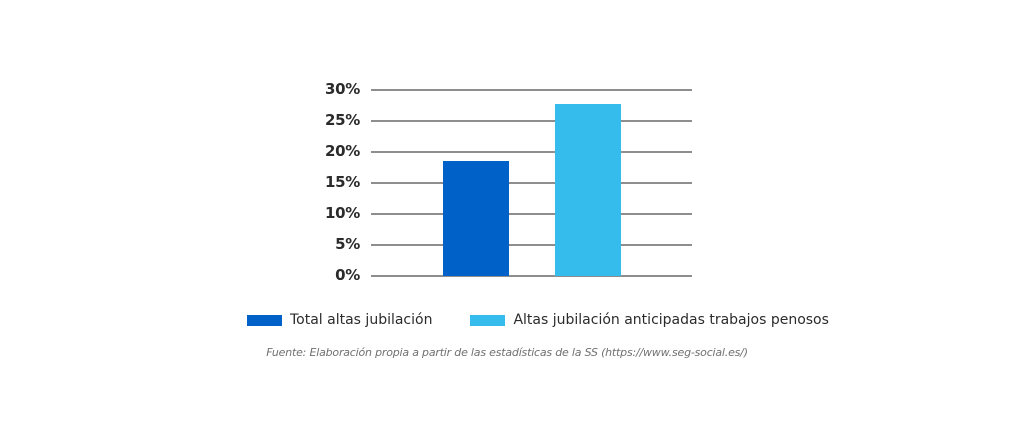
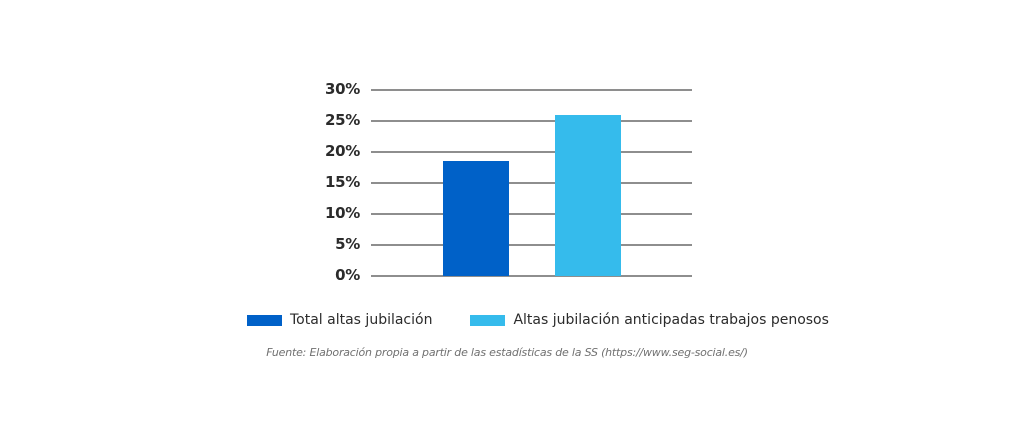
Altas jubilación anticipadas trabajos penosos: 28% -> 26%
